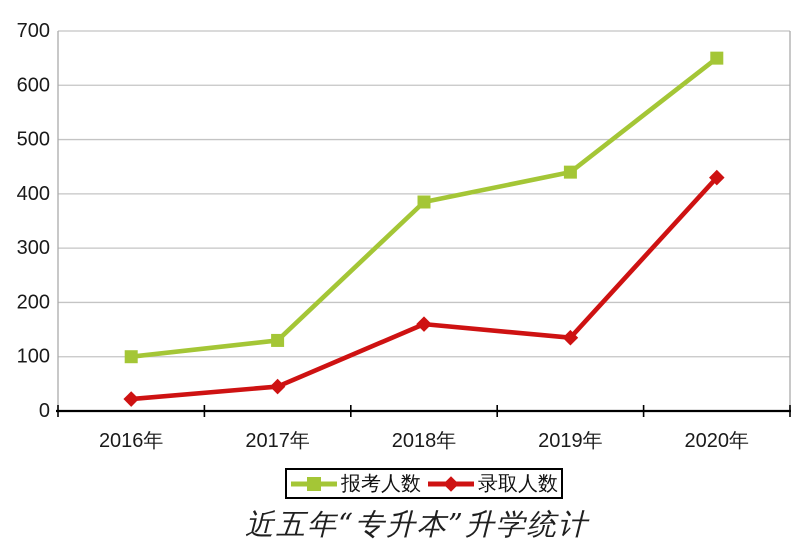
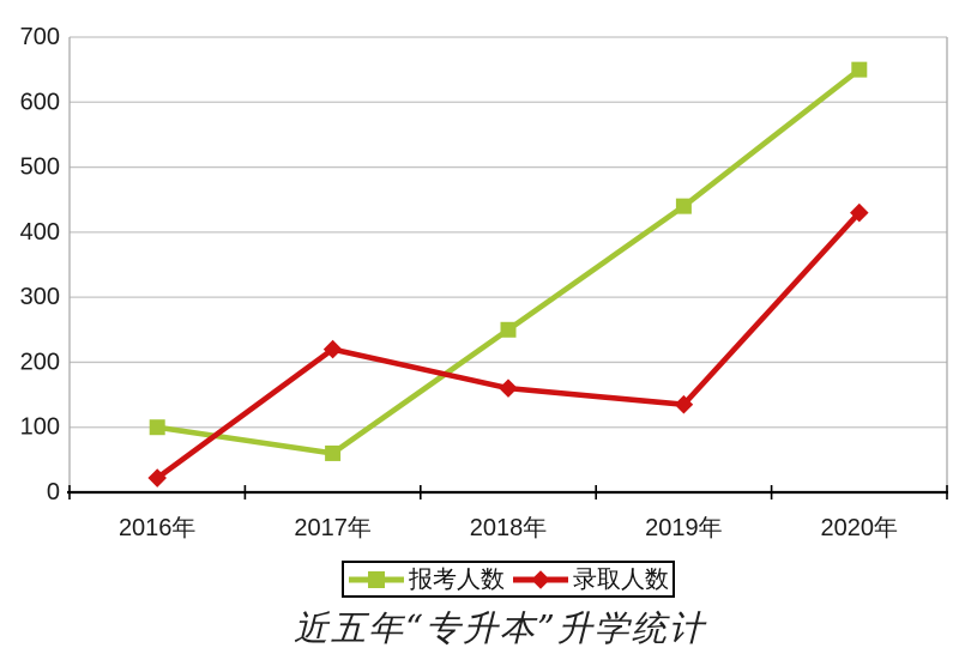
报考人数/2017年: 130 -> 60
录取人数/2017年: 40 -> 220
报考人数/2018年: 380 -> 250
